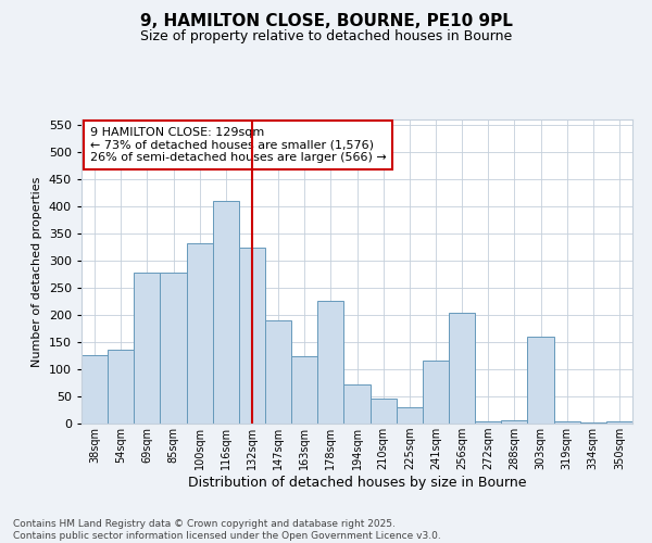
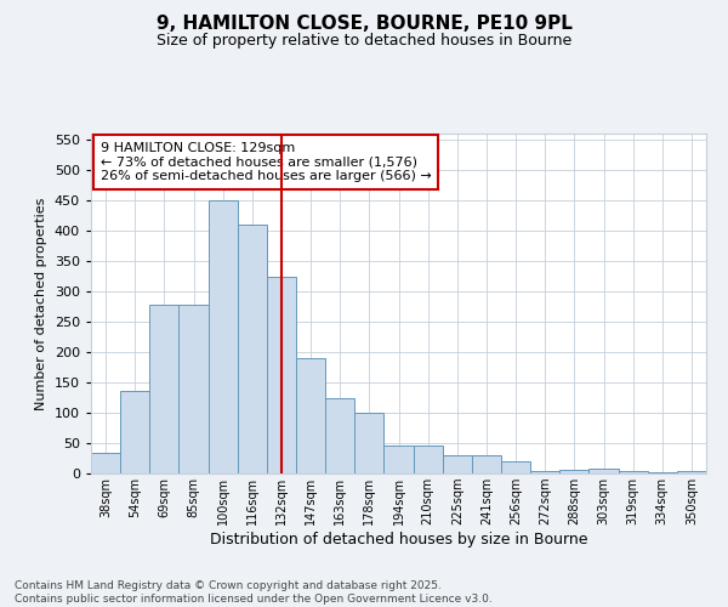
38sqm: 126 -> 35
100sqm: 332 -> 450
178sqm: 226 -> 100
194sqm: 72 -> 46
241sqm: 116 -> 30
256sqm: 204 -> 20
303sqm: 160 -> 8
